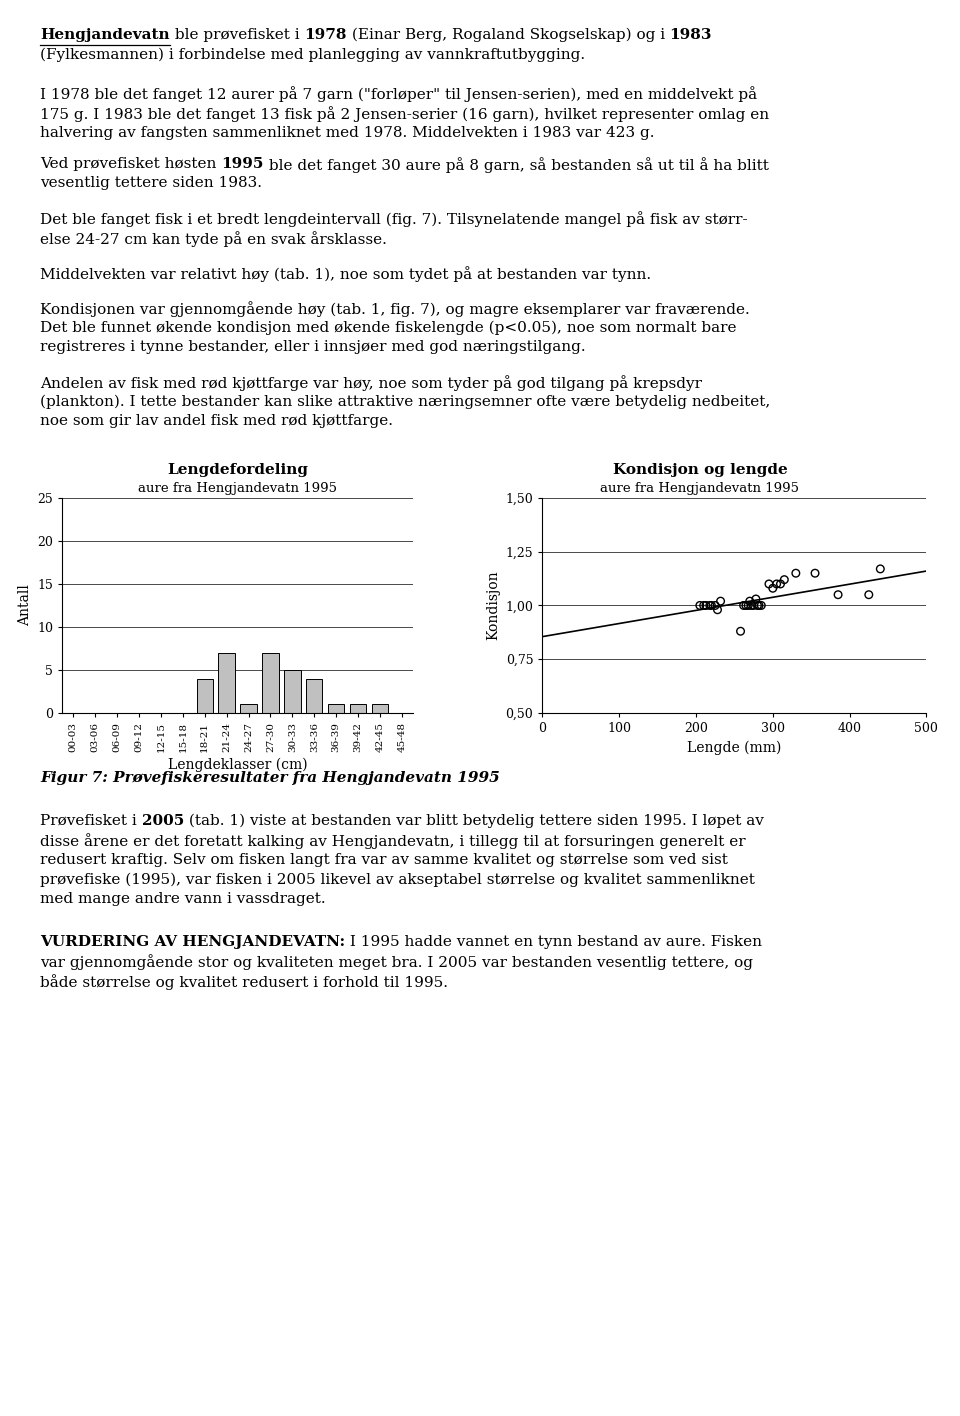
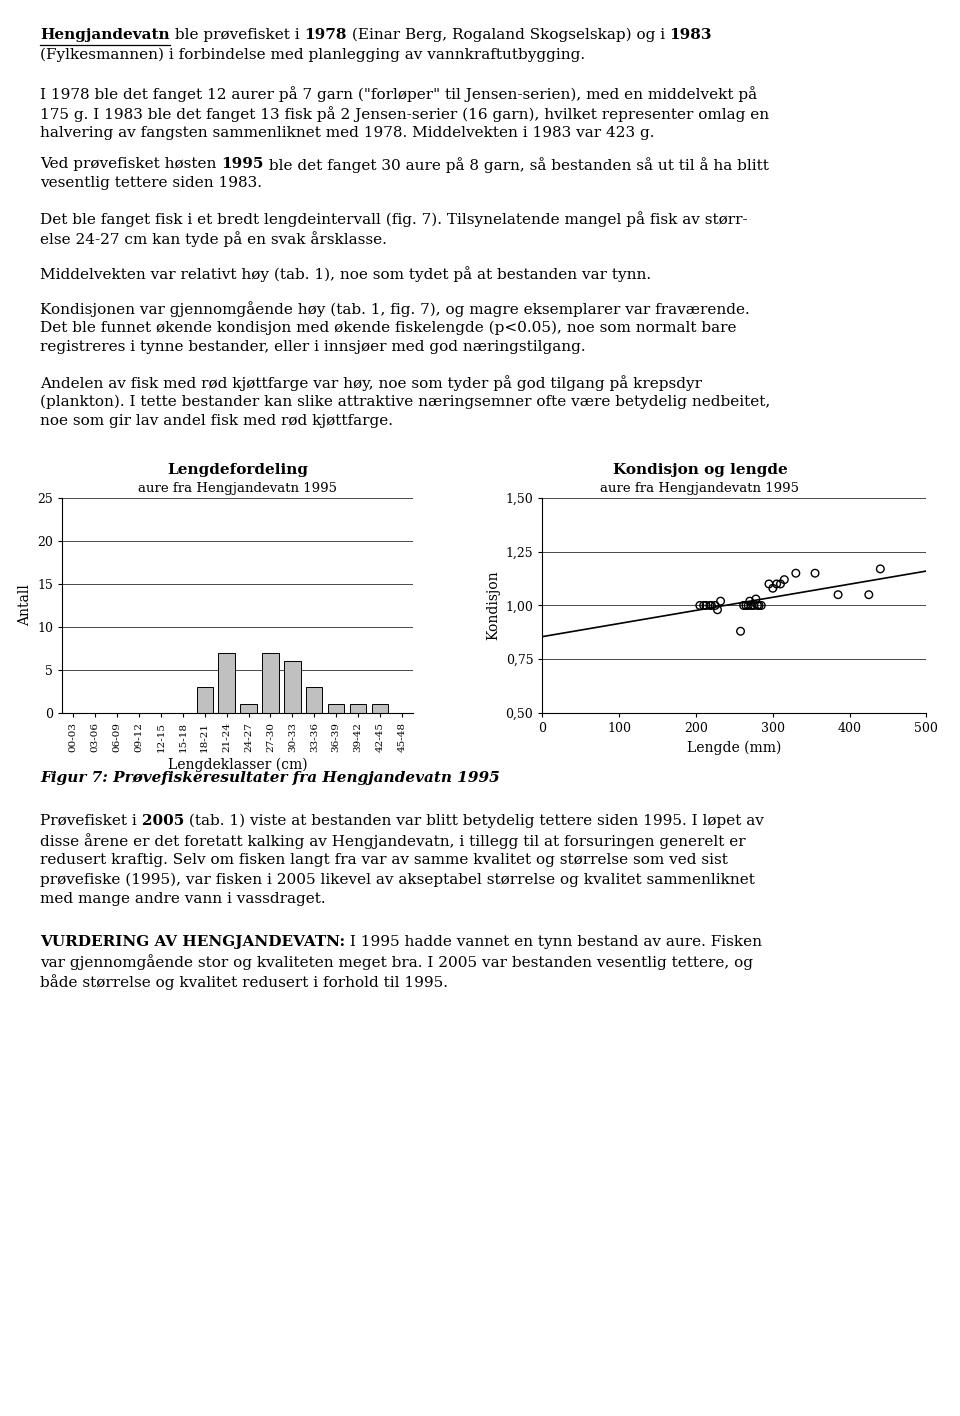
18-21: 4 -> 3
30-33: 5 -> 6
33-36: 4 -> 3
